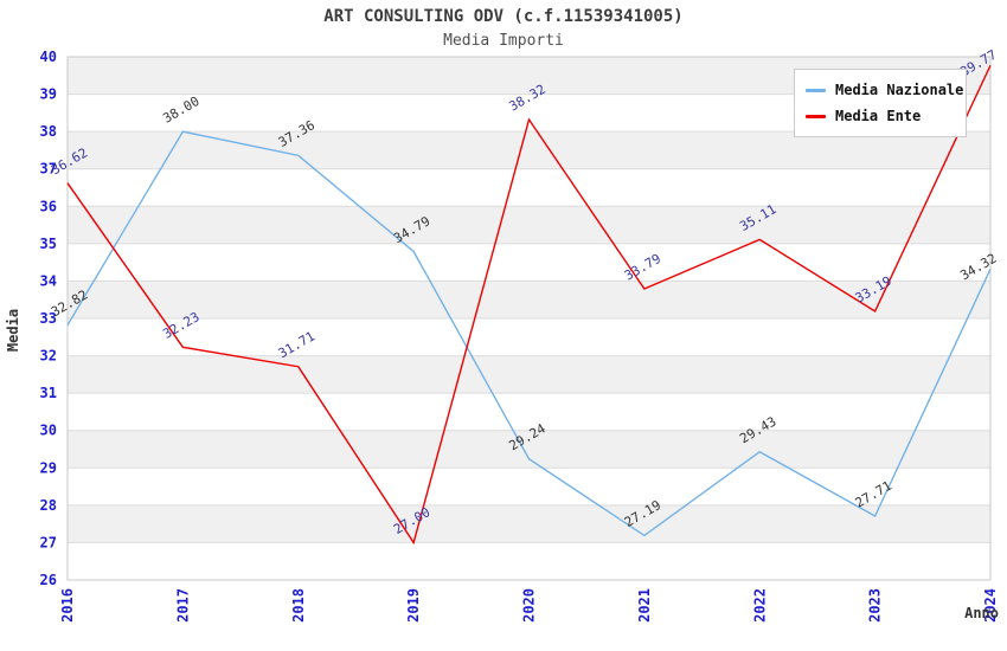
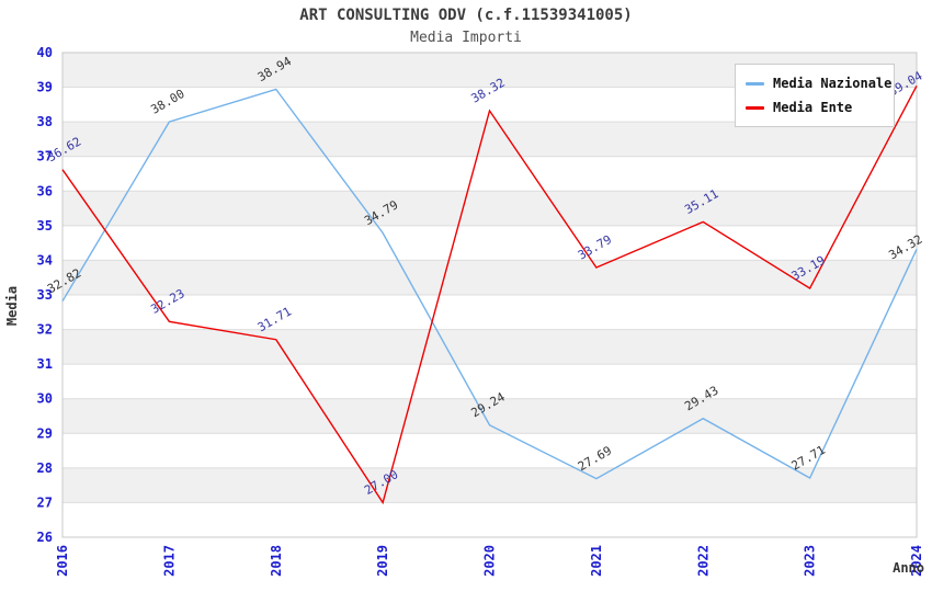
Media Nazionale/2018: 37.36 -> 38.94
Media Nazionale/2021: 27.19 -> 27.69
Media Ente/2024: 39.77 -> 39.04
